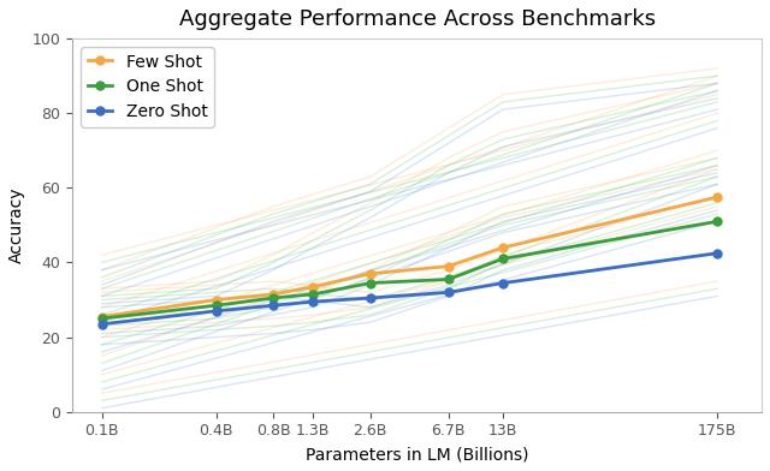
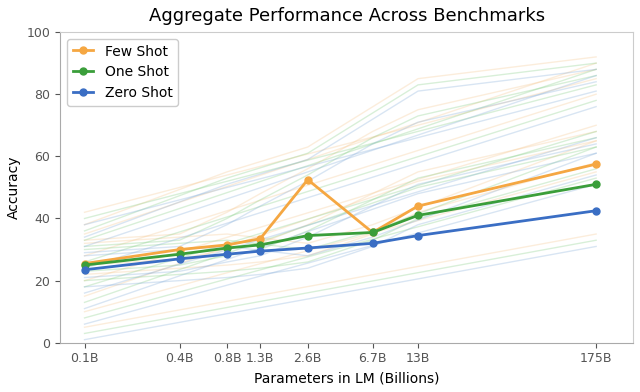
Few Shot/2.6B: 37.0 -> 52.5
Few Shot/6.7B: 39.0 -> 35.5
